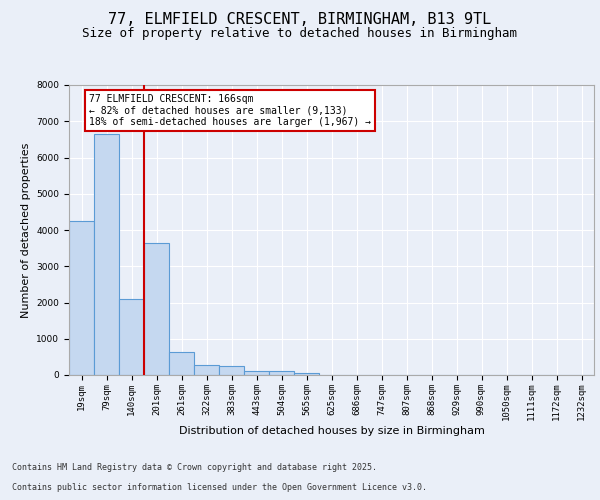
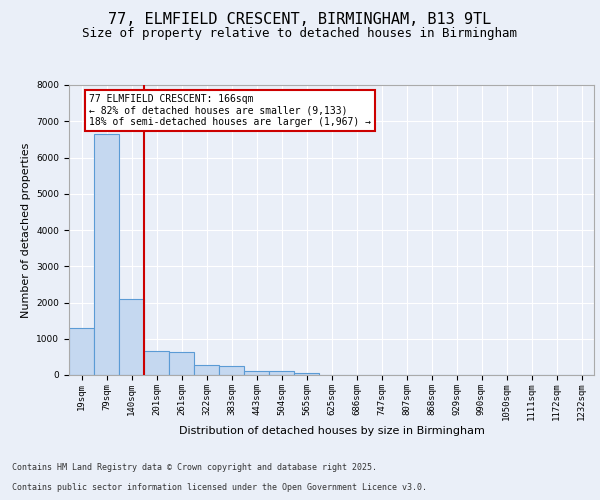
19sqm: 4250 -> 1300
201sqm: 3650 -> 650
